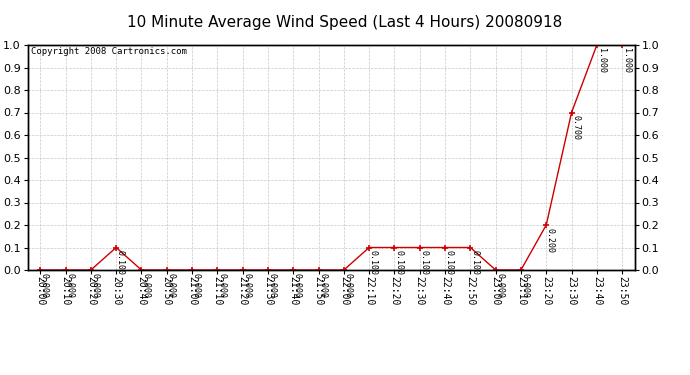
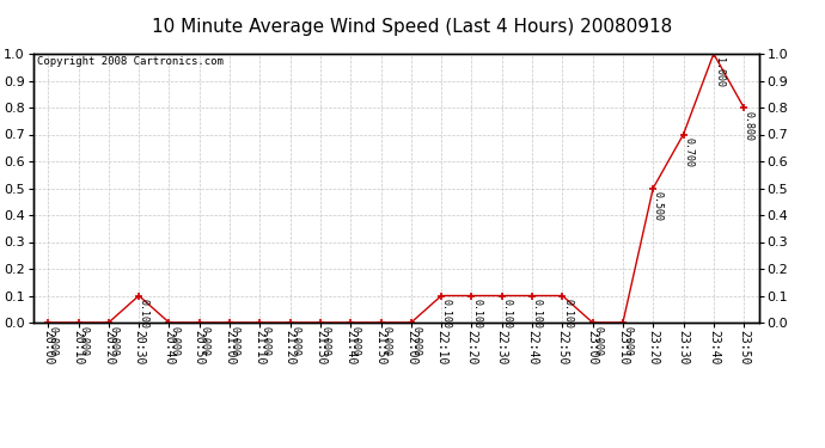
23:20: 0.200 -> 0.500
23:50: 1.000 -> 0.800
